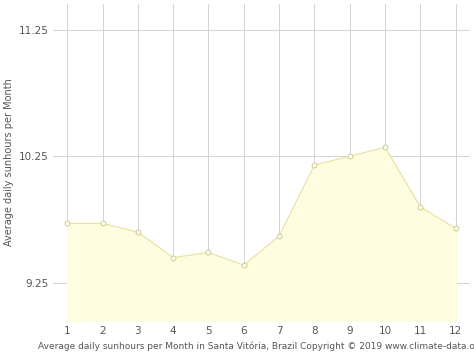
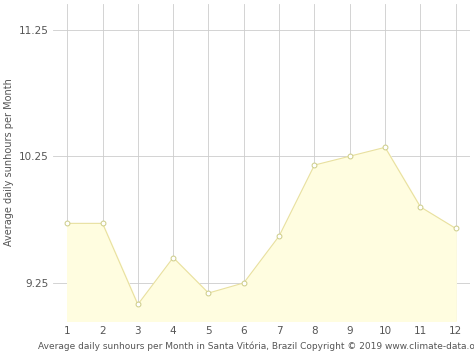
3: 9.65 -> 9.08
5: 9.49 -> 9.17
6: 9.39 -> 9.25
